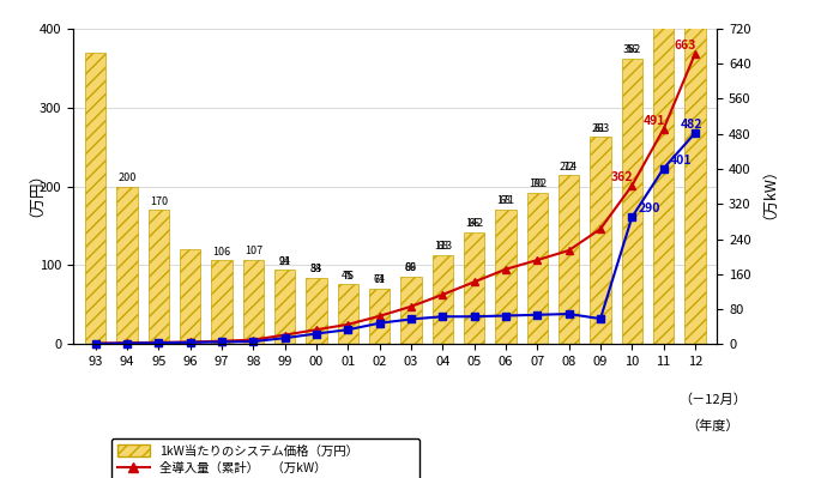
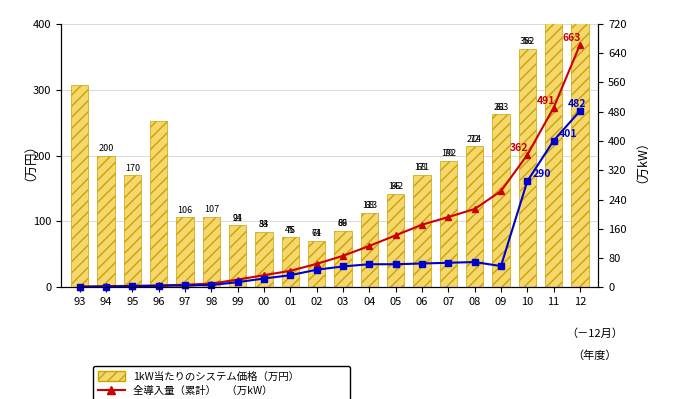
1kW当たりのシステム価格（万円）/93: 370 -> 308
1kW当たりのシステム価格（万円）/96: 120 -> 252
